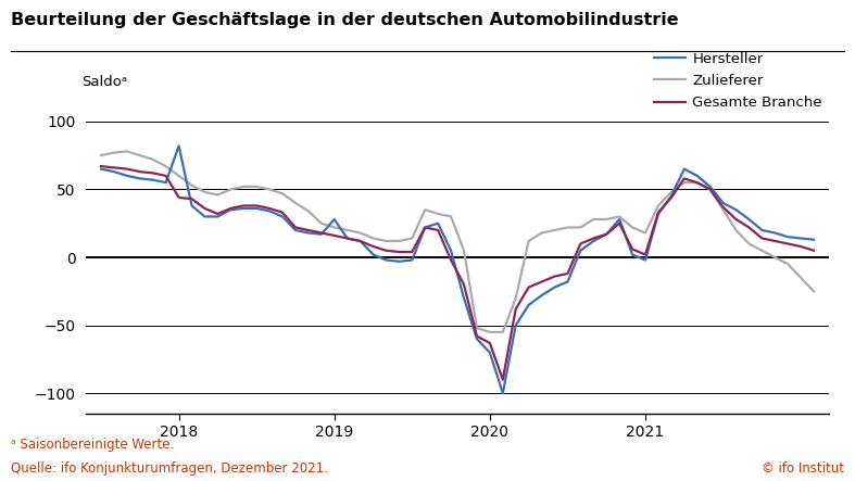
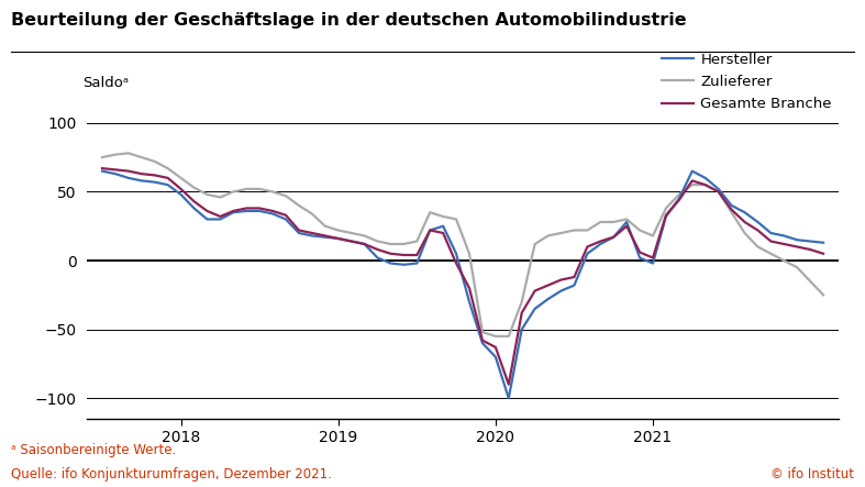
Hersteller/2018: 82 -> 48
Gesamte Branche/2018: 44 -> 52
Hersteller/2019: 28 -> 16
